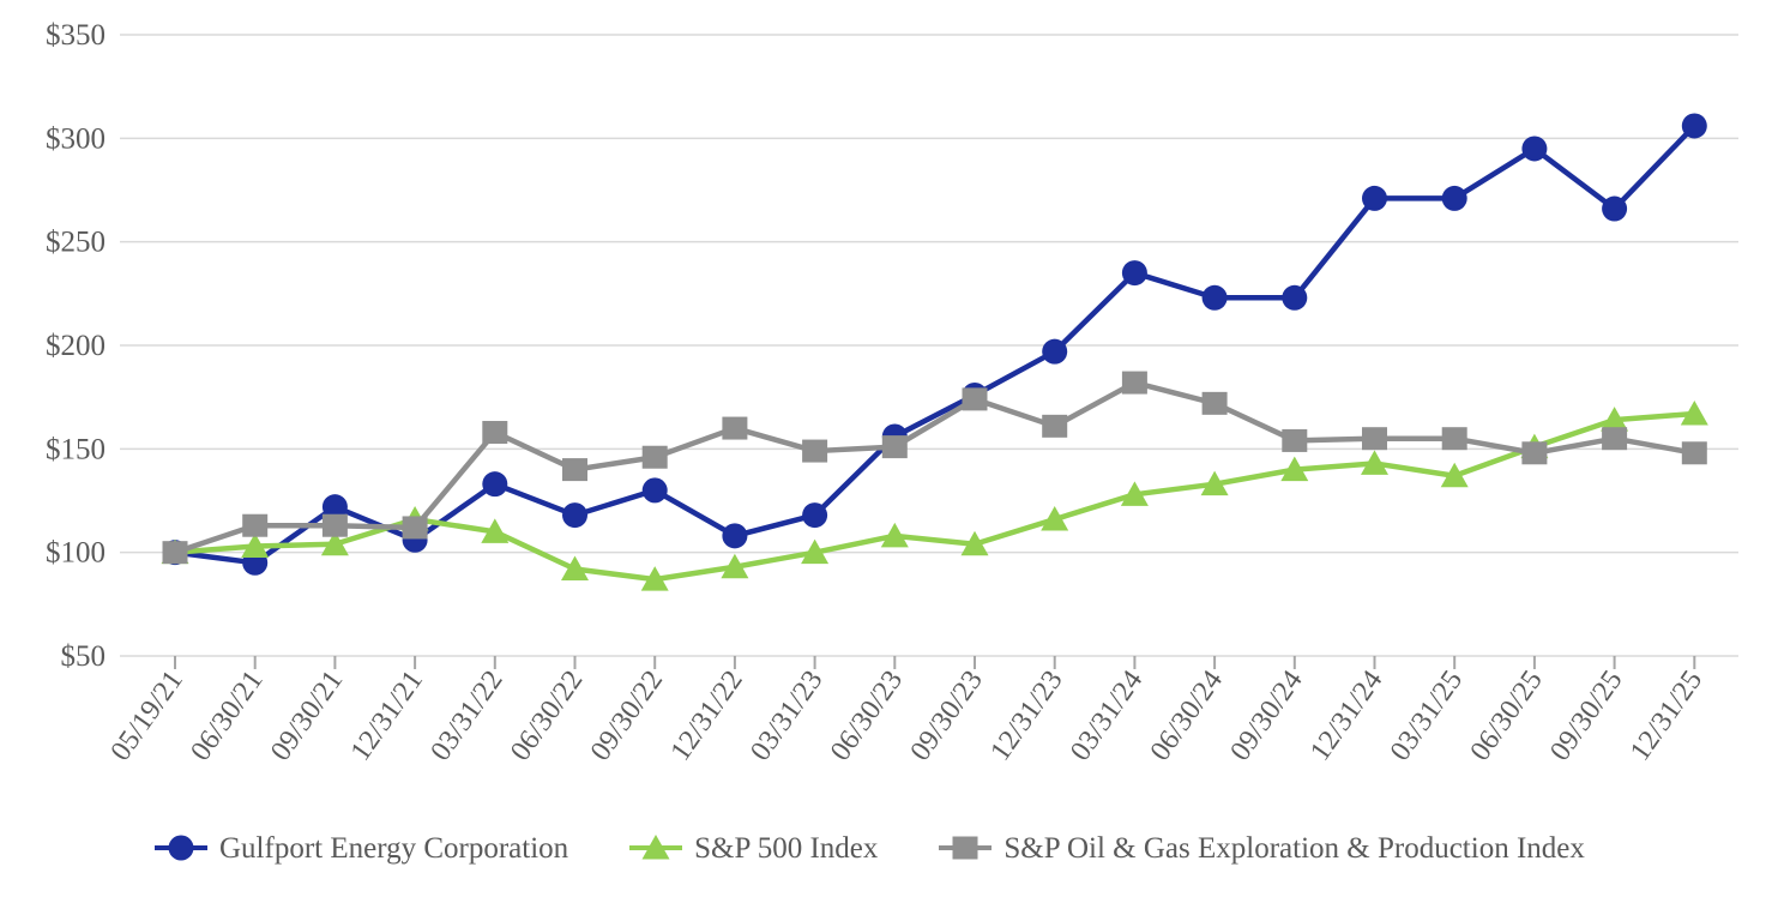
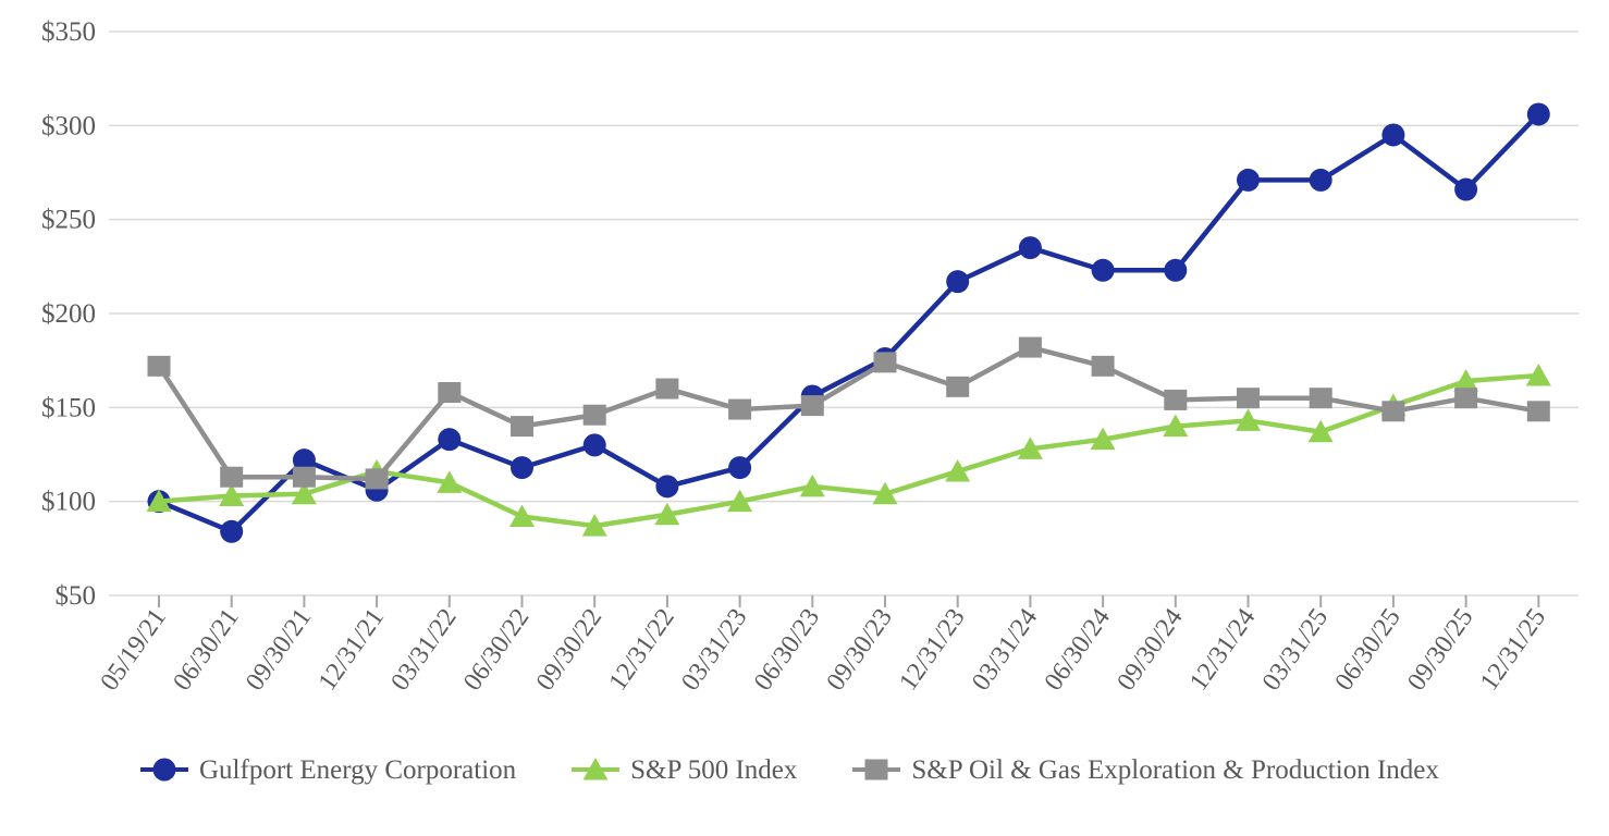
S&P Oil & Gas Exploration & Production Index/05/19/21: $100 -> $172
Gulfport Energy Corporation/06/30/21: $95 -> $84
Gulfport Energy Corporation/12/31/23: $197 -> $217
